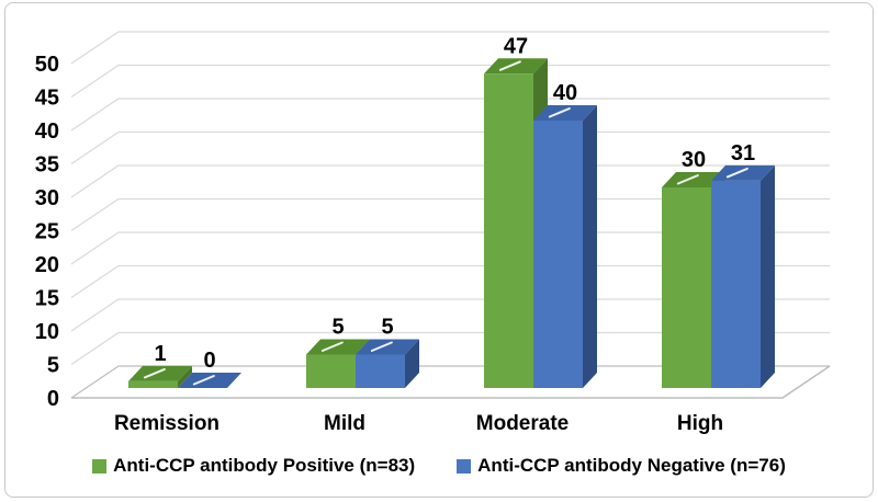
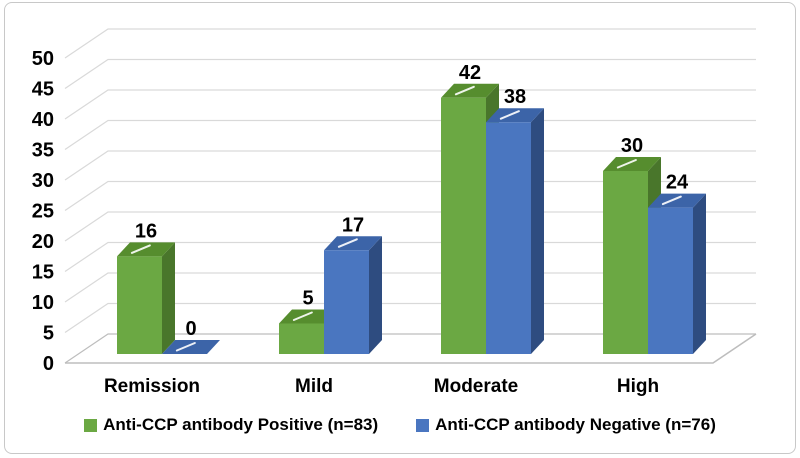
Anti-CCP antibody Positive (n=83)/Remission: 1 -> 16
Anti-CCP antibody Negative (n=76)/Mild: 5 -> 17
Anti-CCP antibody Positive (n=83)/Moderate: 47 -> 42
Anti-CCP antibody Negative (n=76)/Moderate: 40 -> 38
Anti-CCP antibody Negative (n=76)/High: 31 -> 24
